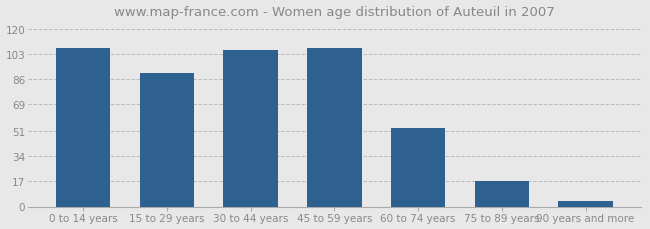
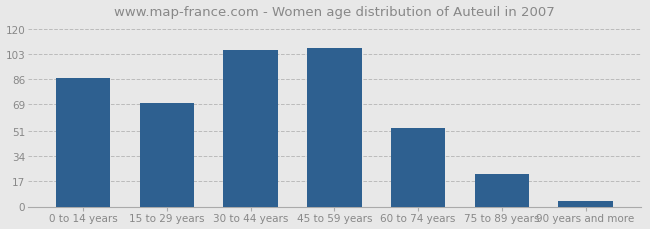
0 to 14 years: 107 -> 87
15 to 29 years: 90 -> 70
75 to 89 years: 17 -> 22
